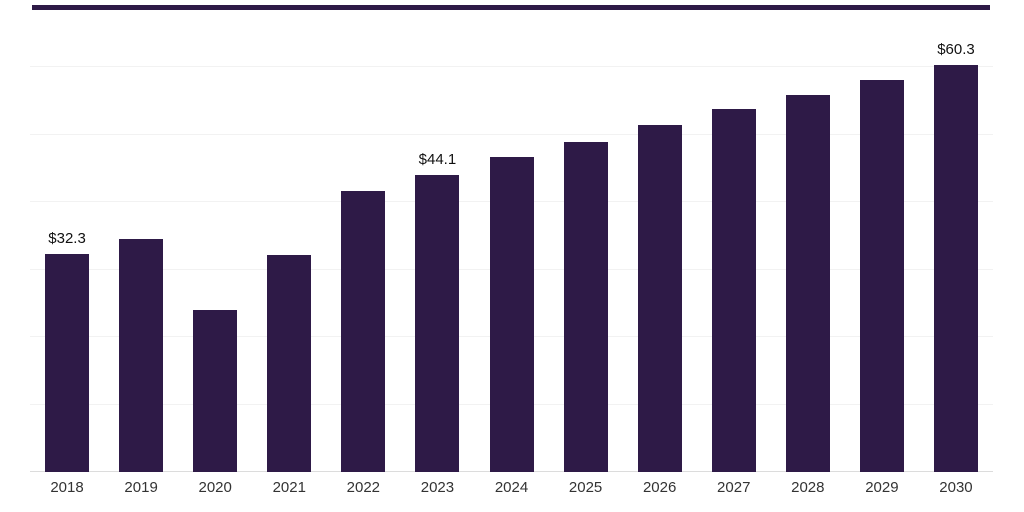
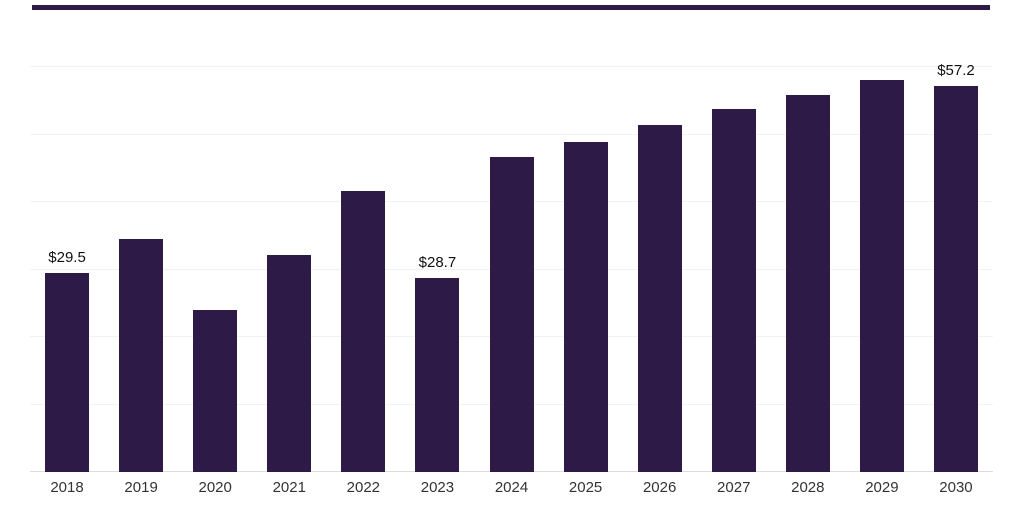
2018: $32.3 -> $29.5
2023: $44.1 -> $28.7
2030: $60.3 -> $57.2
